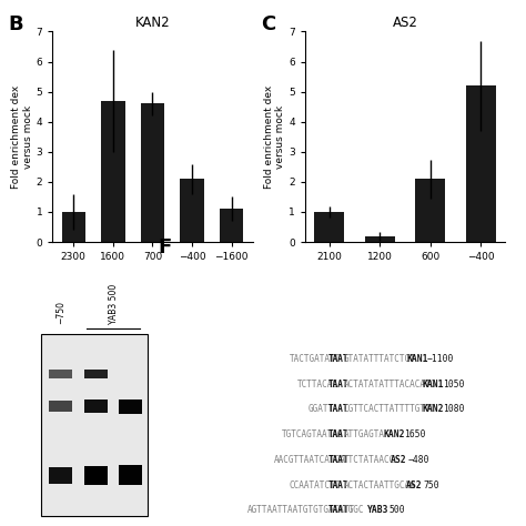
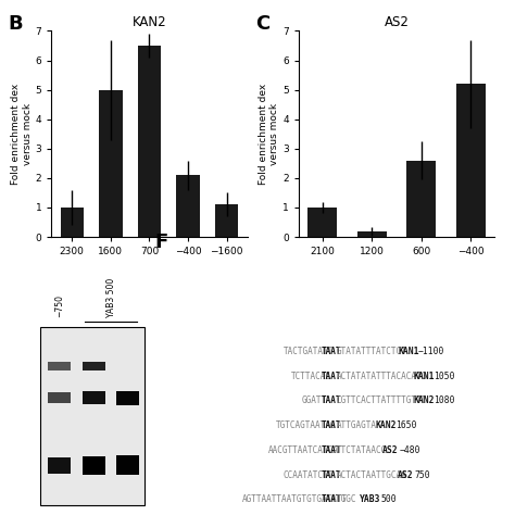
KAN2/1600: 4.7 -> 5.0
KAN2/700: 4.6 -> 6.5
AS2/600: 2.1 -> 2.6
